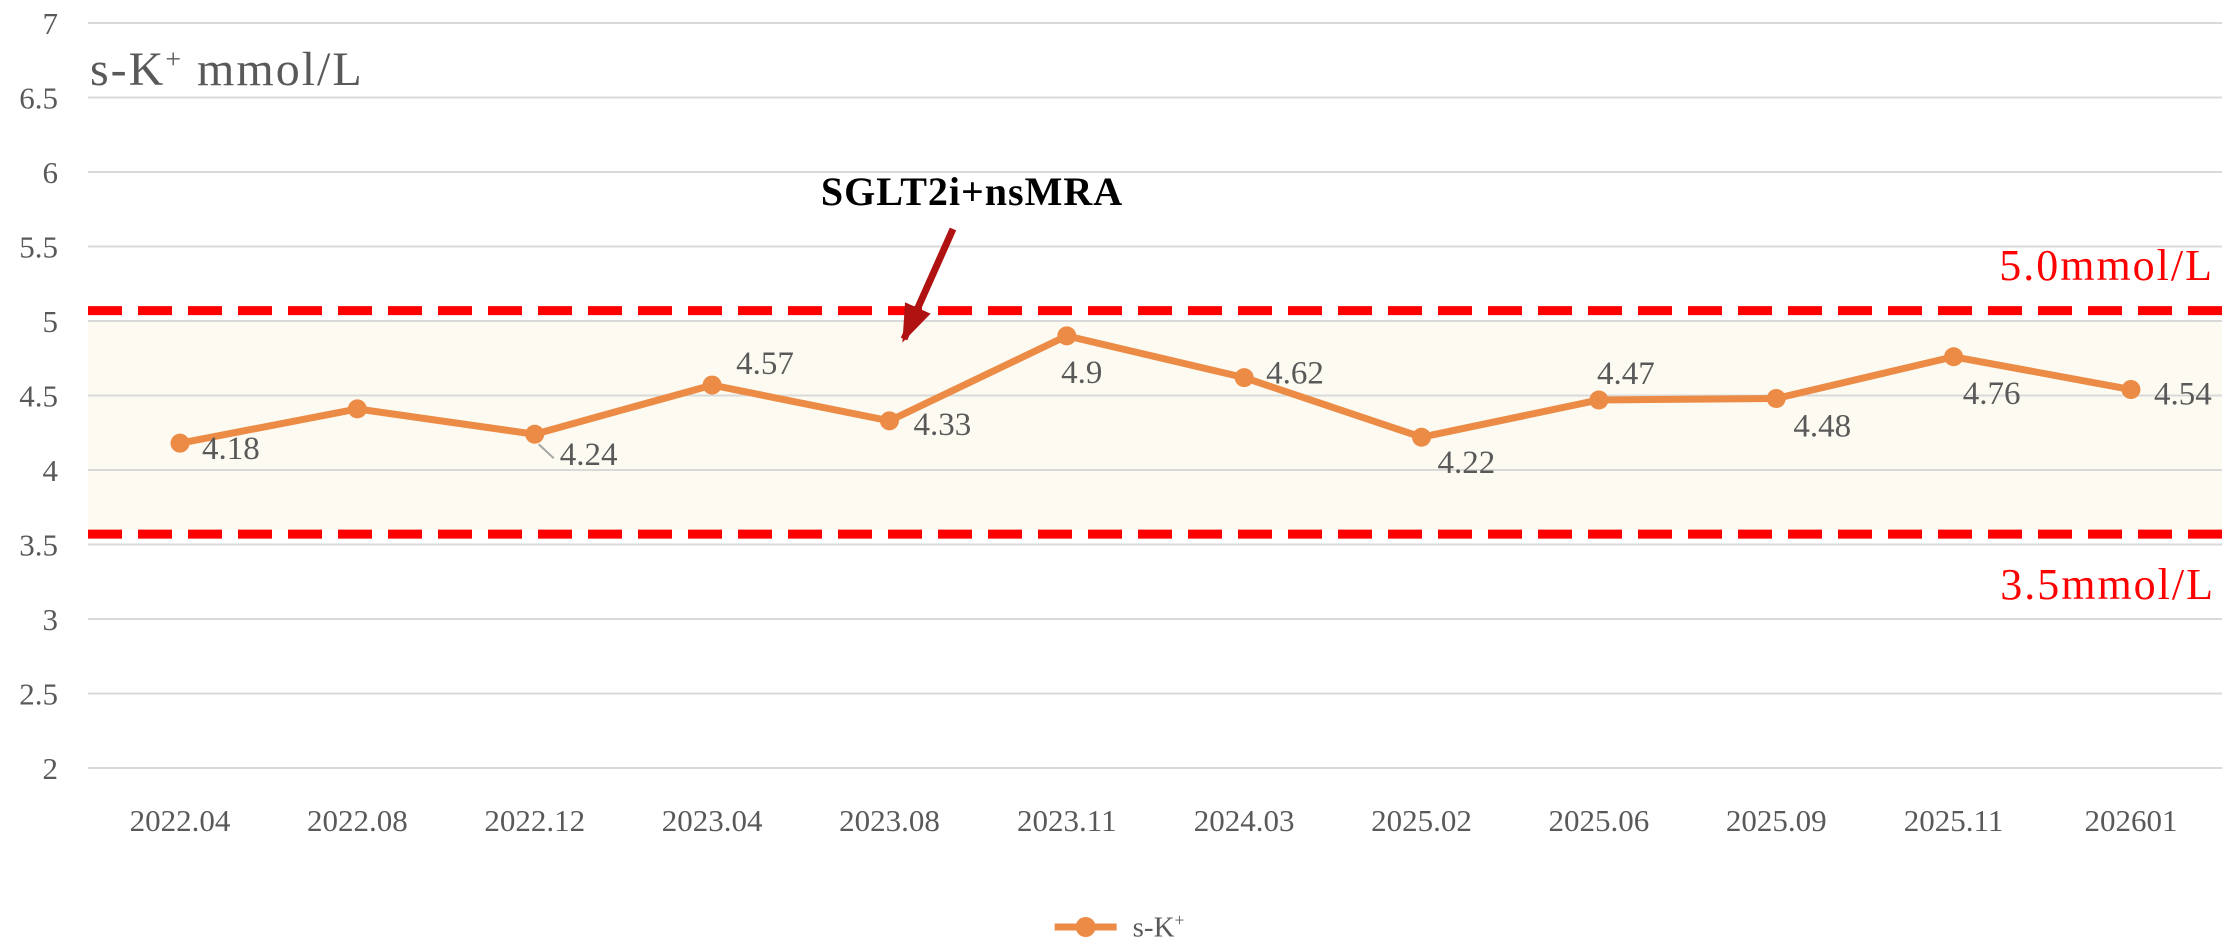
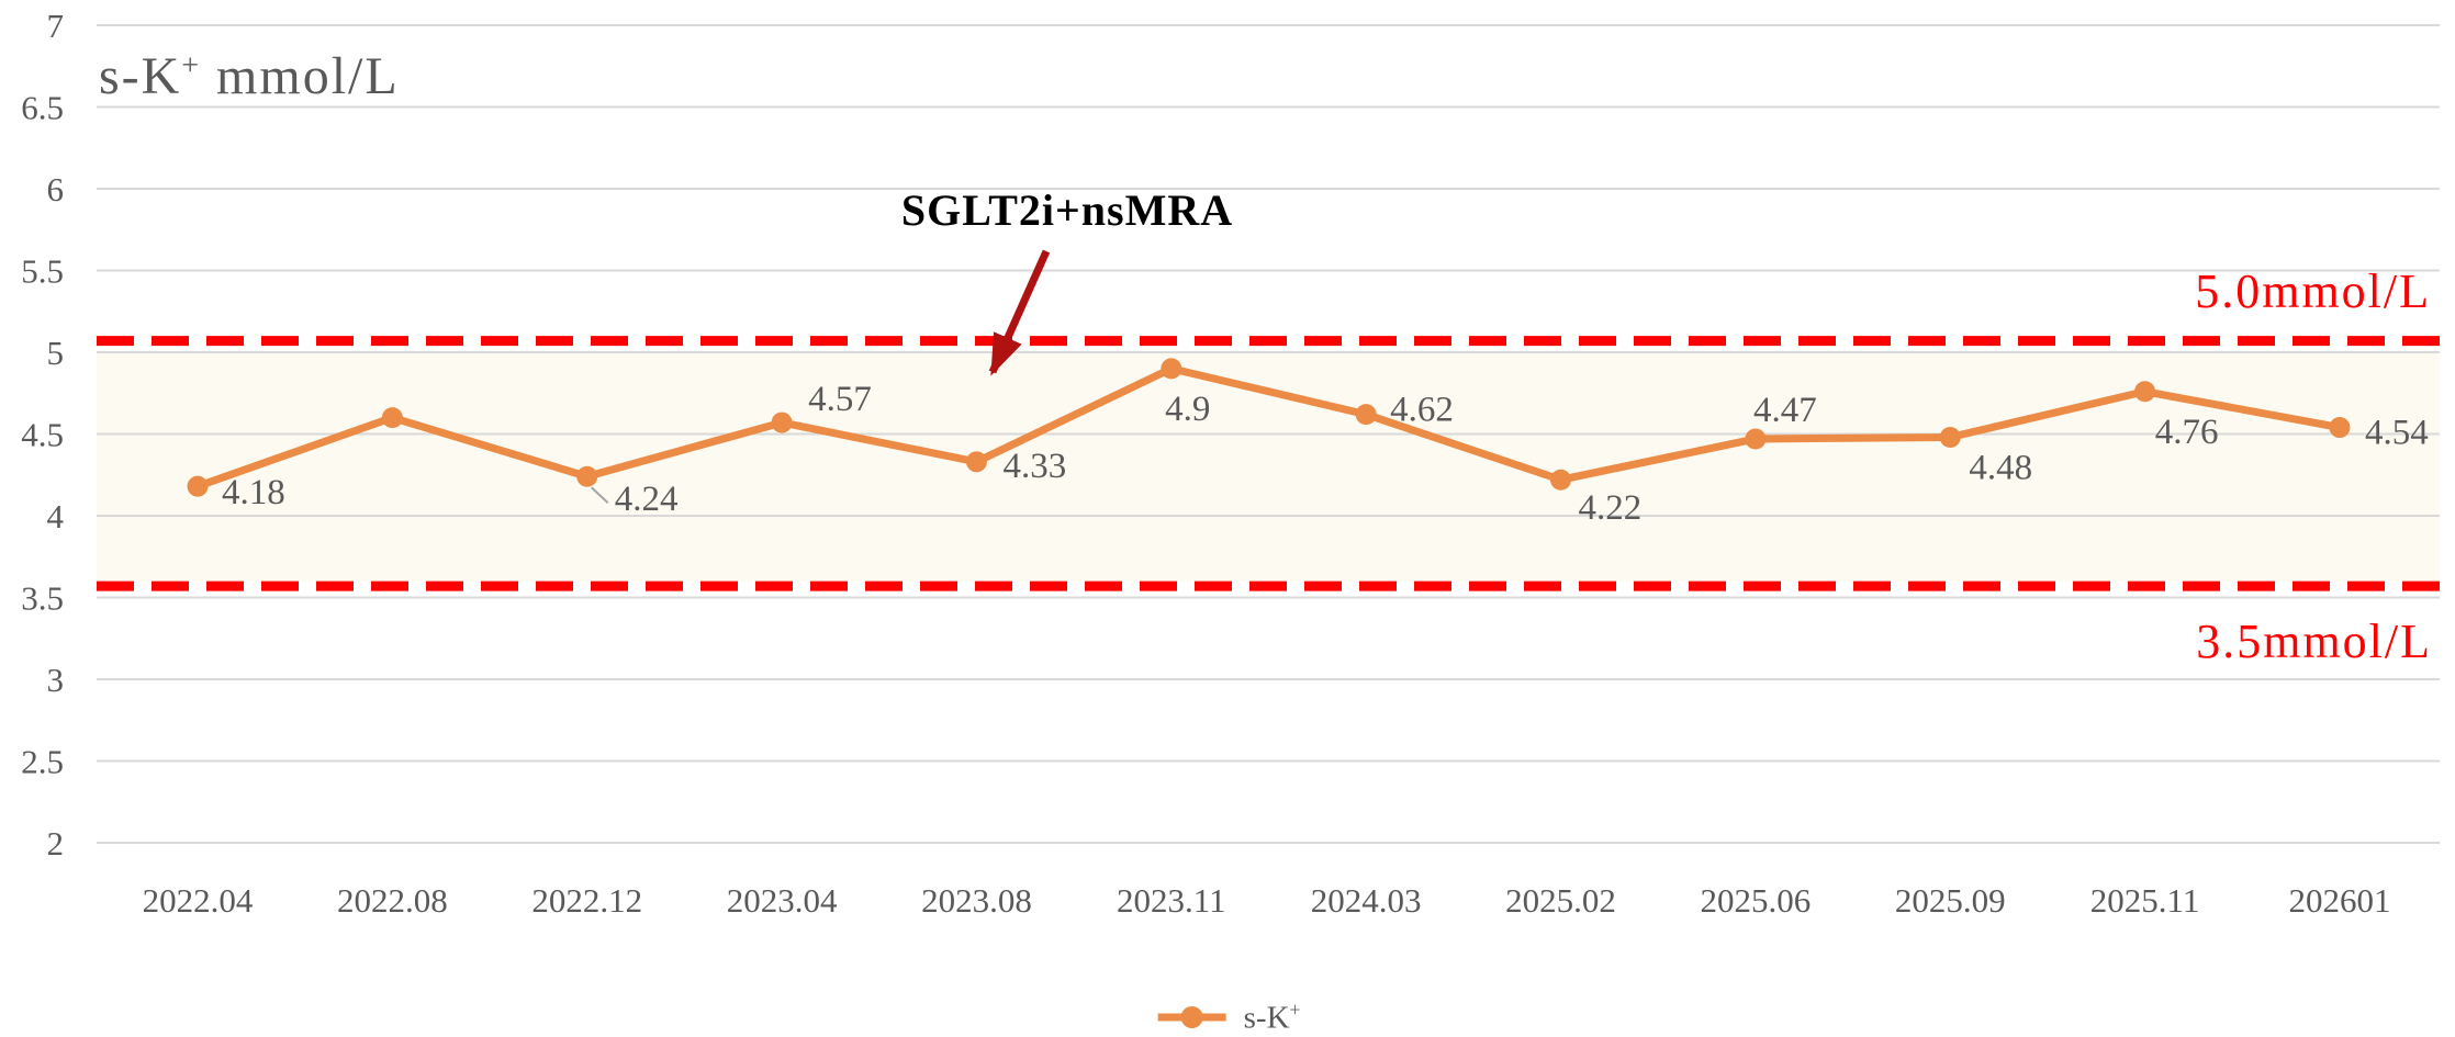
2022.08: 4.41 -> 4.60
